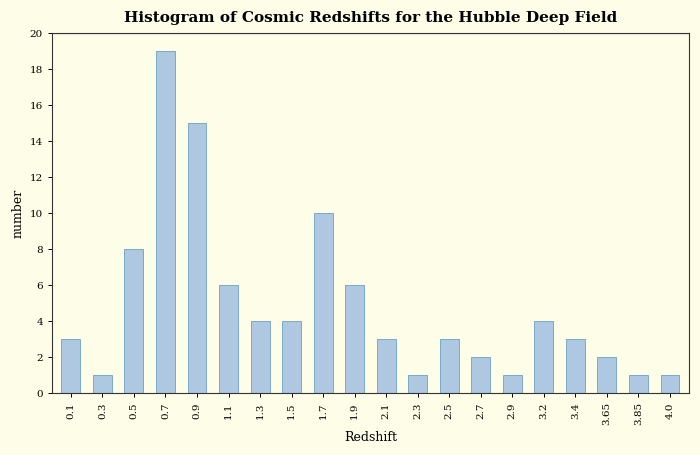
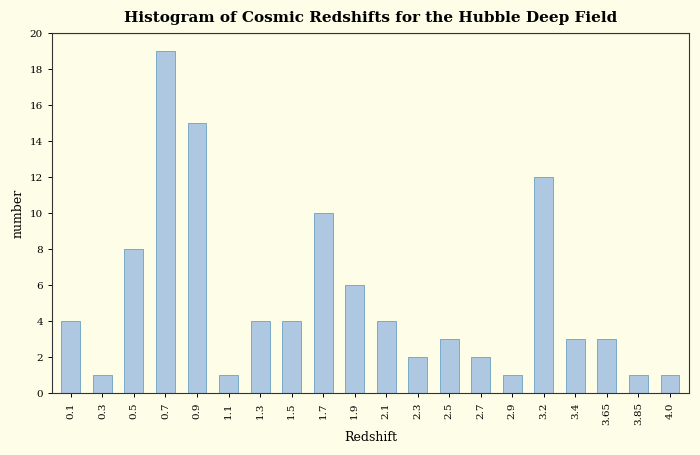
0.1: 3 -> 4
1.1: 6 -> 1
2.1: 3 -> 4
2.3: 1 -> 2
3.2: 4 -> 12
3.65: 2 -> 3
